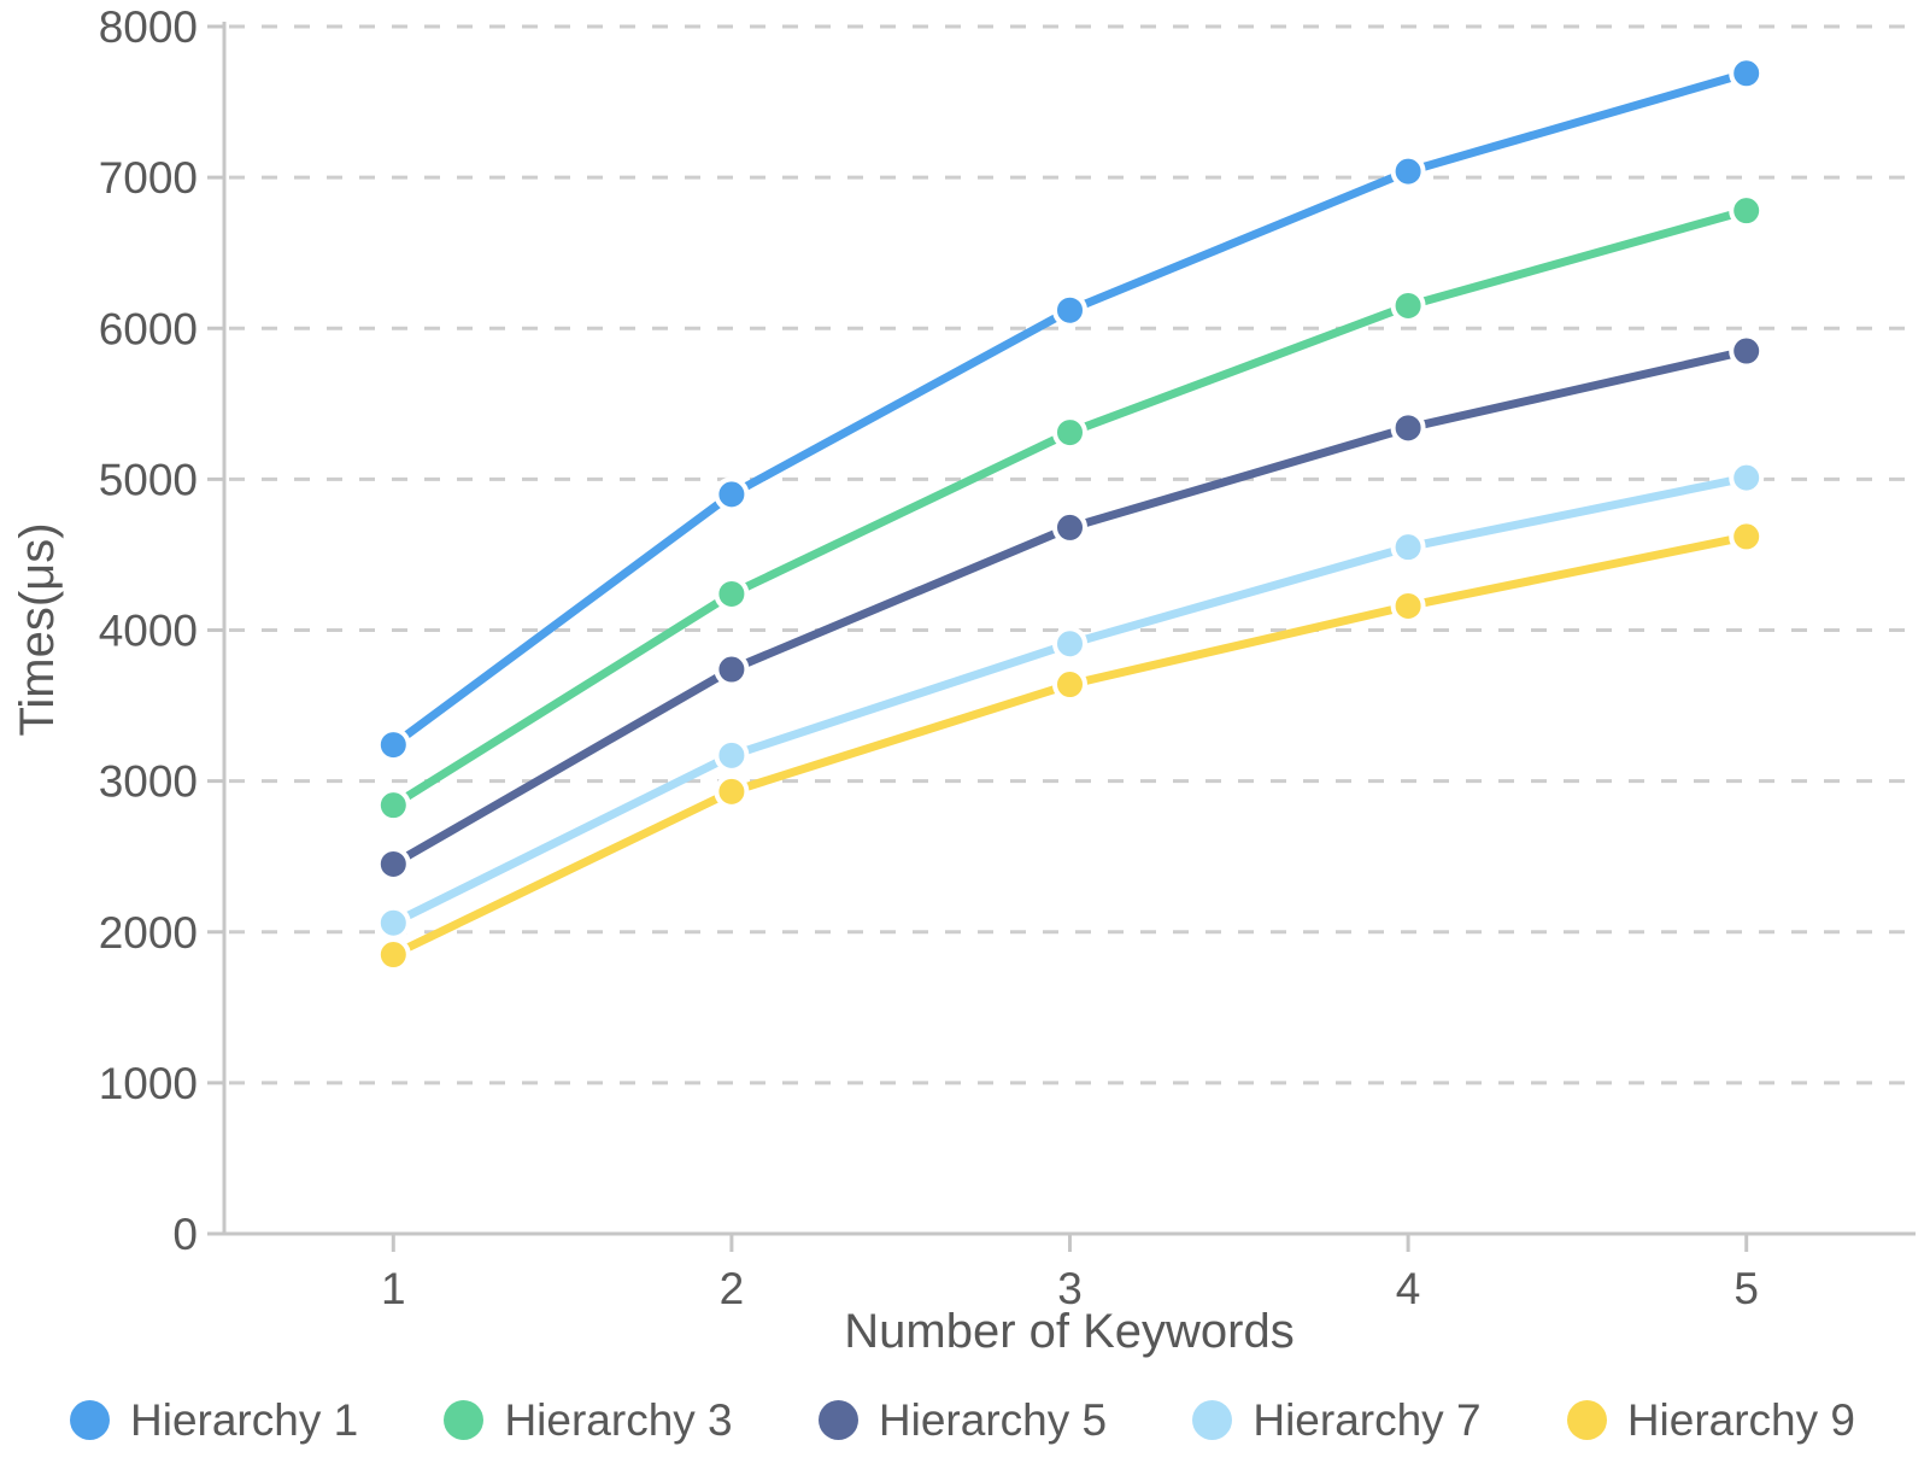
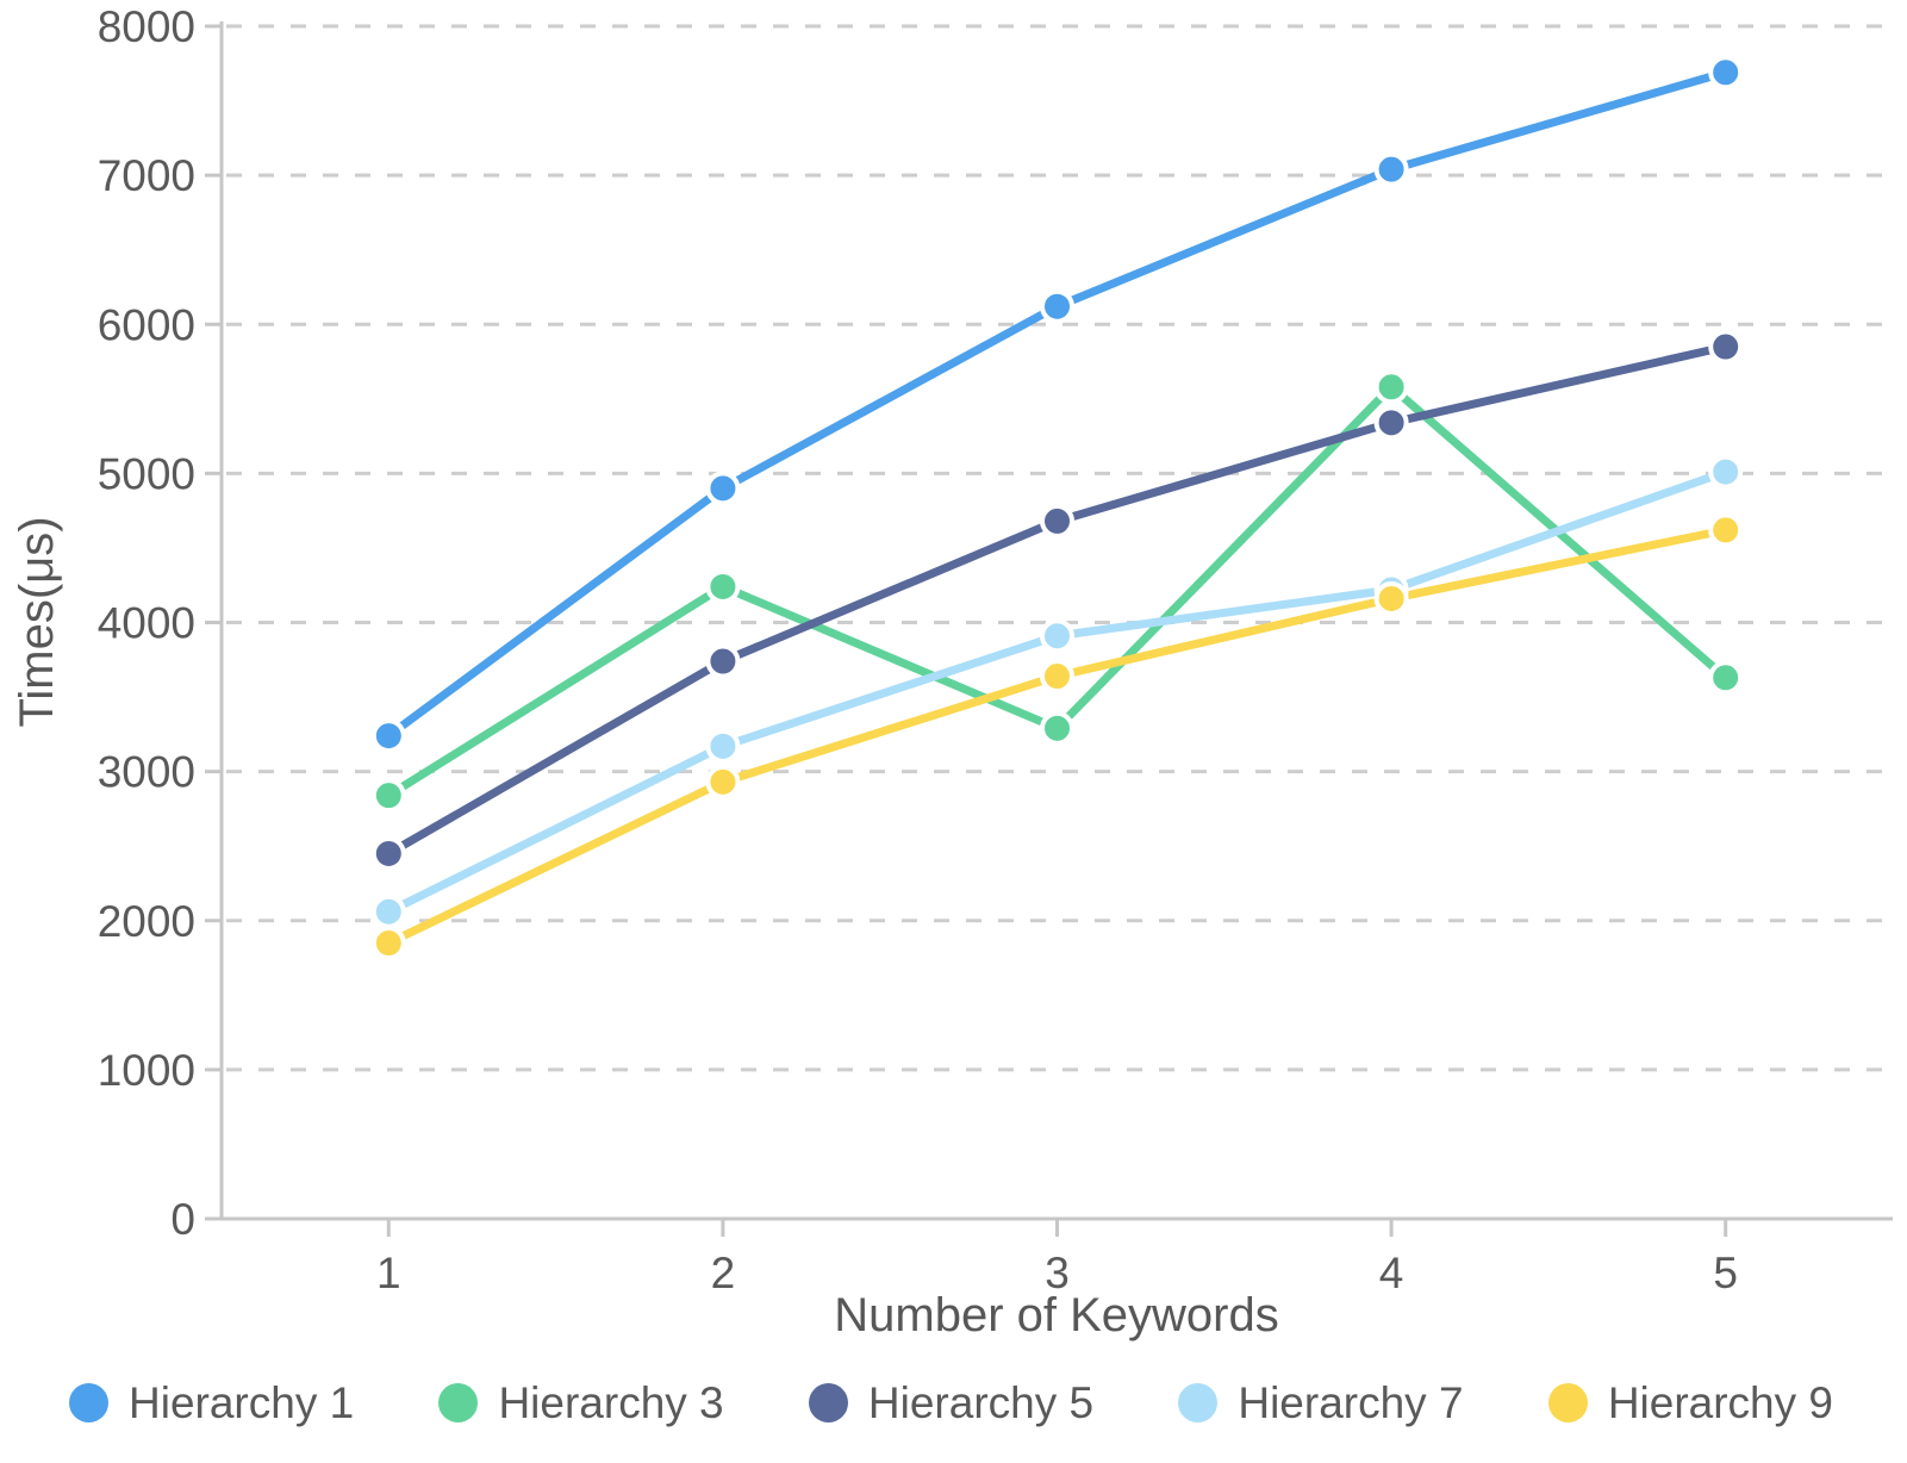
Hierarchy 3/3: 5310 -> 3290
Hierarchy 3/4: 6150 -> 5580
Hierarchy 7/4: 4550 -> 4220
Hierarchy 3/5: 6780 -> 3630
